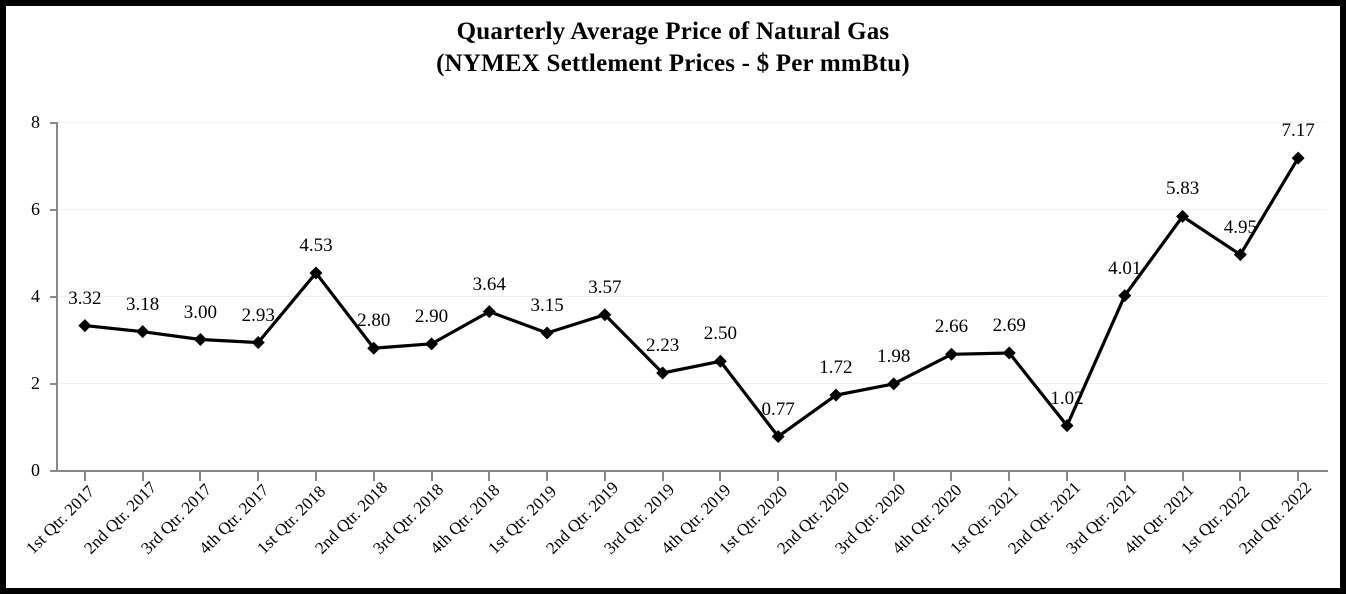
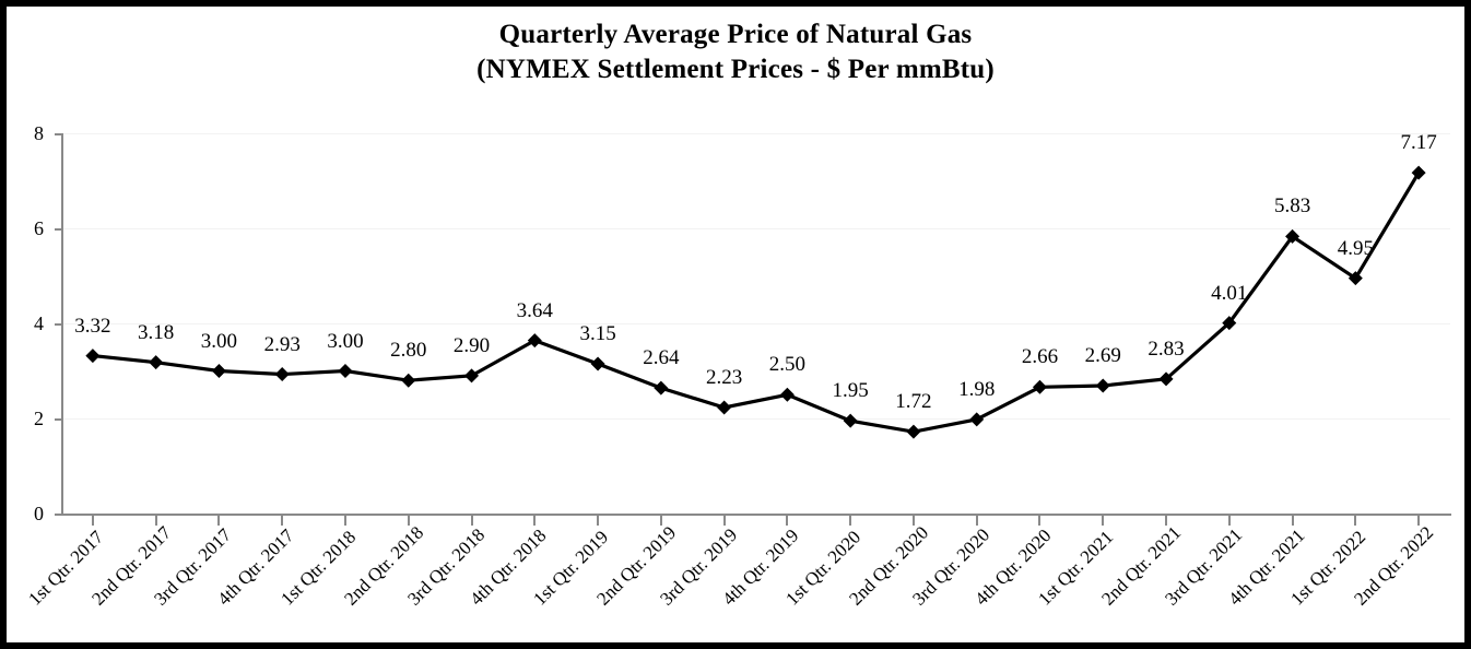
1st Qtr. 2018: 4.53 -> 3.00
2nd Qtr. 2019: 3.57 -> 2.64
1st Qtr. 2020: 0.77 -> 1.95
2nd Qtr. 2021: 1.02 -> 2.83
